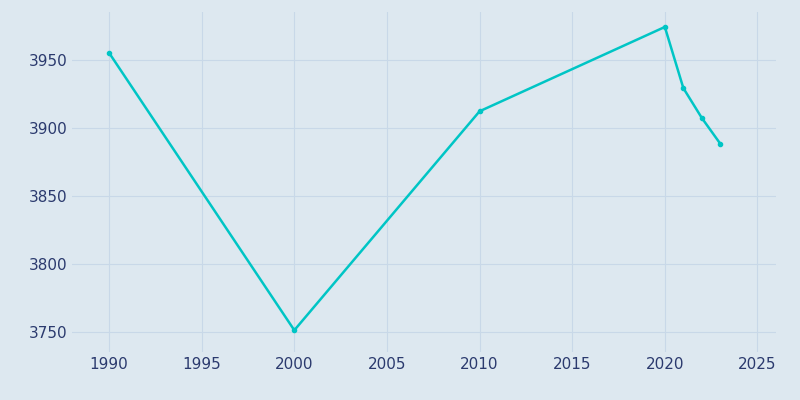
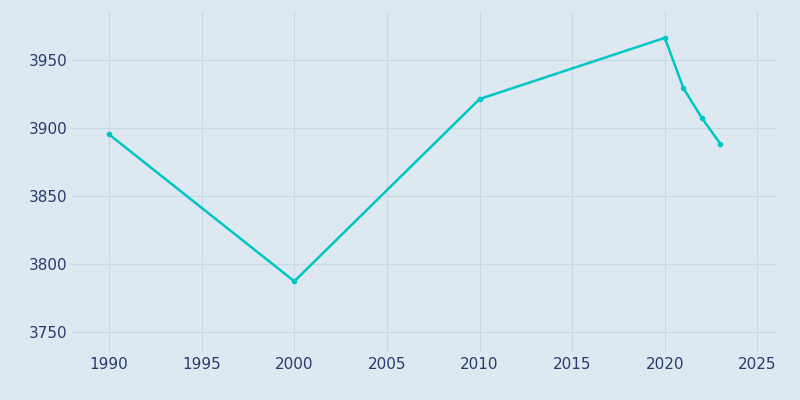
1990: 3955 -> 3895
2000: 3751 -> 3787
2010: 3912 -> 3921
2020: 3974 -> 3966
